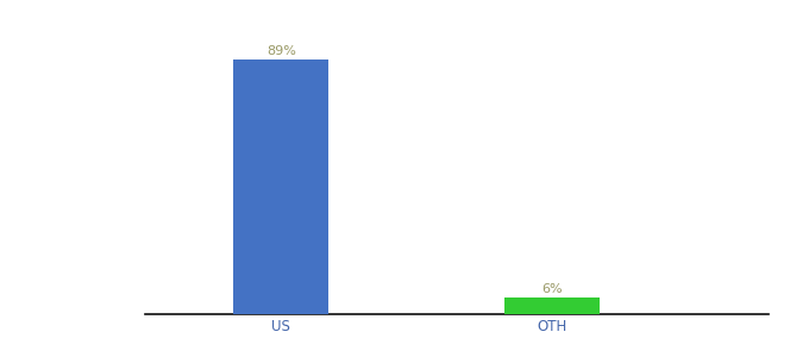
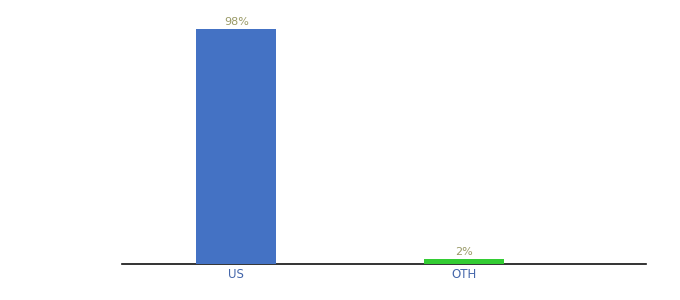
US: 89% -> 98%
OTH: 6% -> 2%
